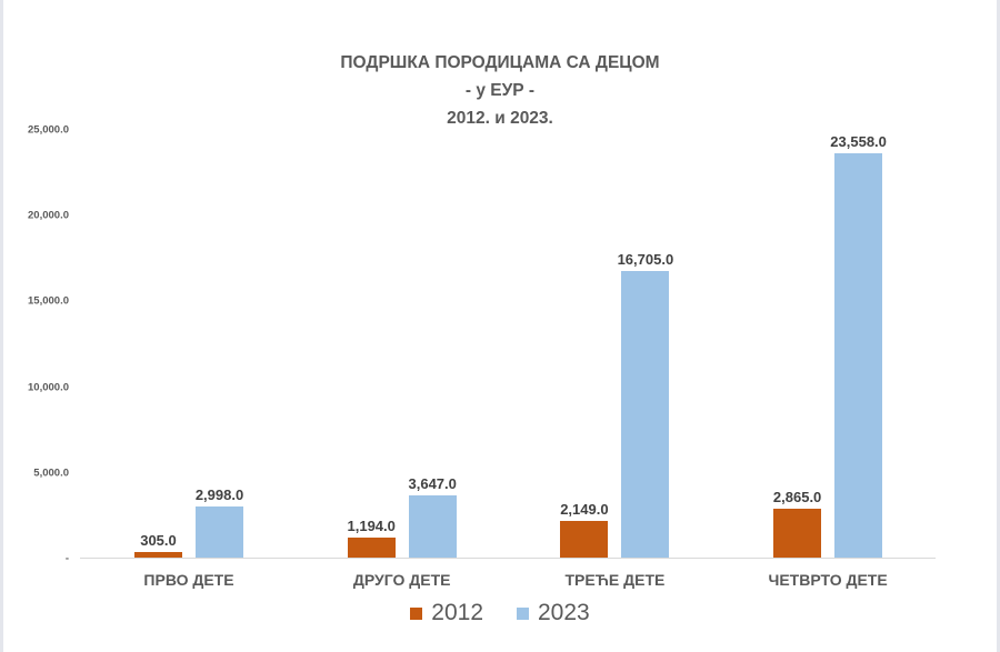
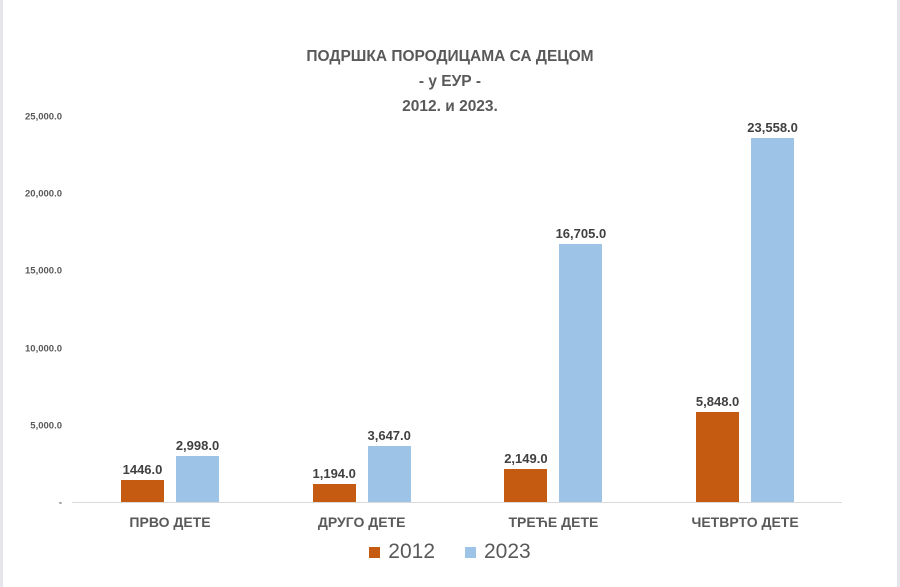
2012/ПРВО ДЕТЕ: 305.0 -> 1446.0
2012/ЧЕТВРТО ДЕТЕ: 2,865.0 -> 5,848.0
